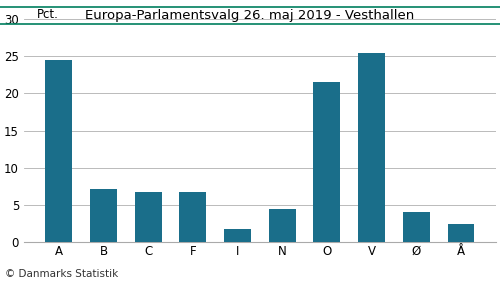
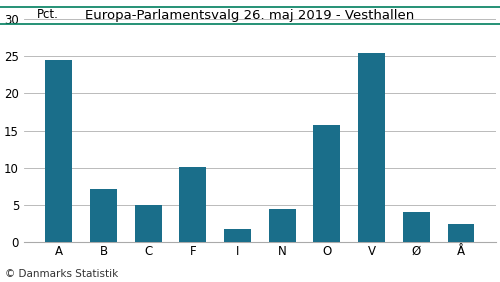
C: 6.8 -> 5.0
F: 6.8 -> 10.1
O: 21.6 -> 15.7
